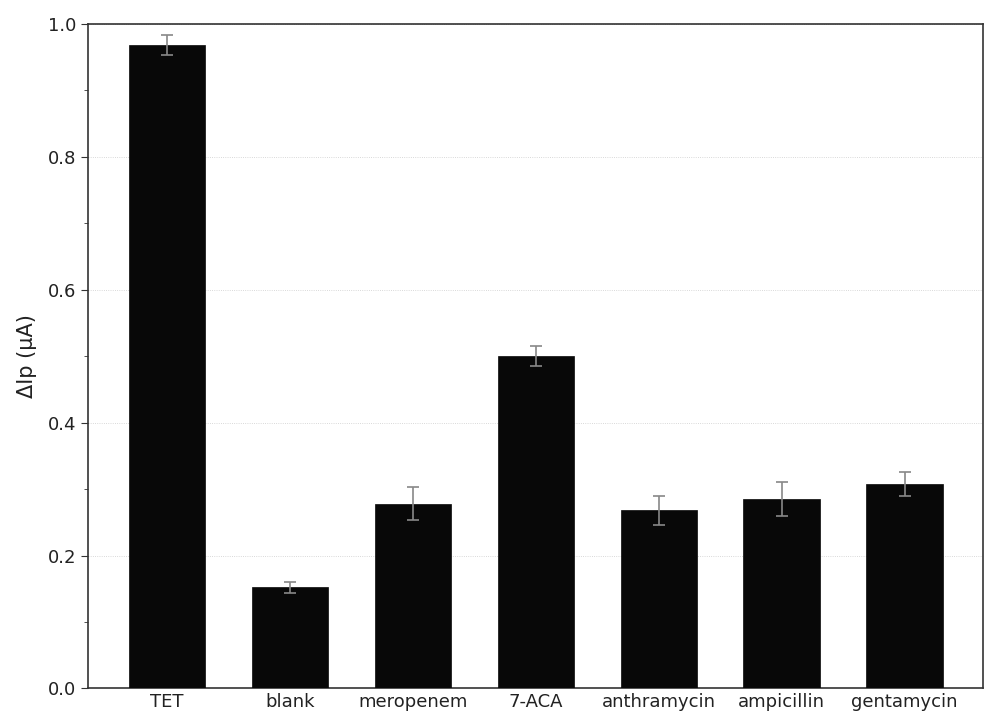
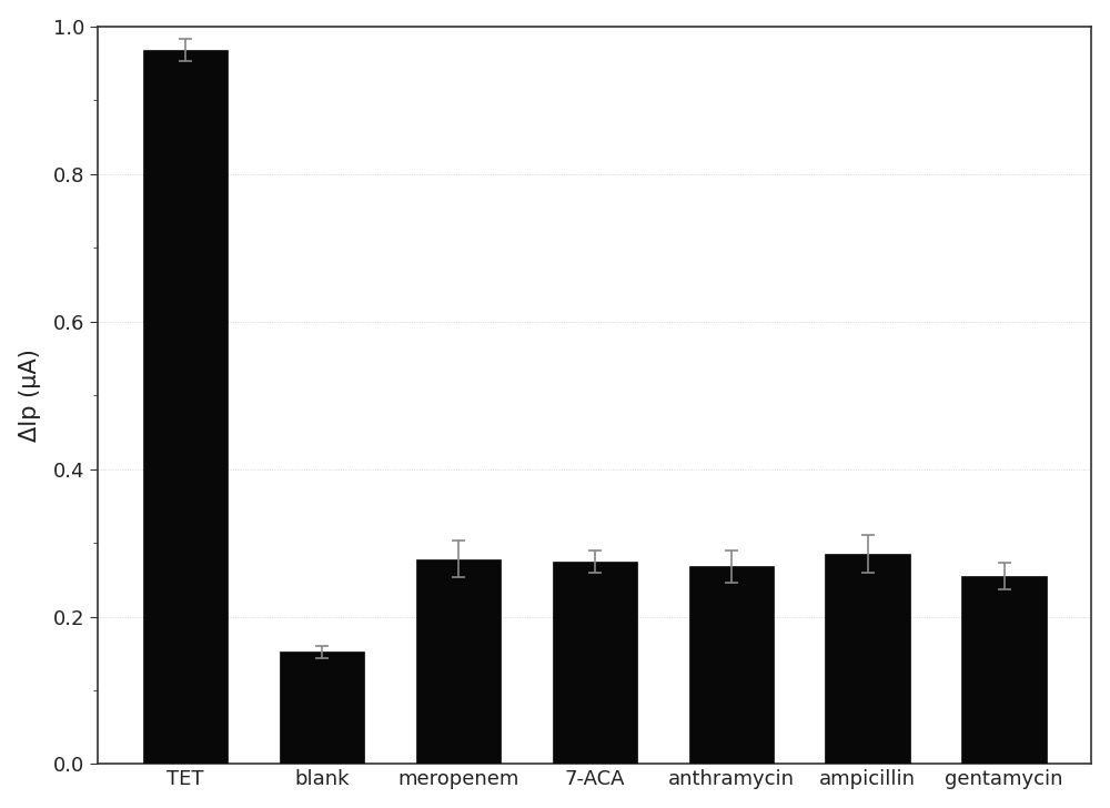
7-ACA: 0.500 -> 0.275
gentamycin: 0.308 -> 0.255
